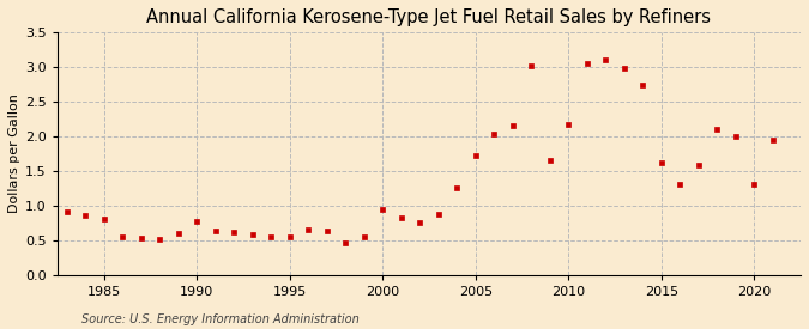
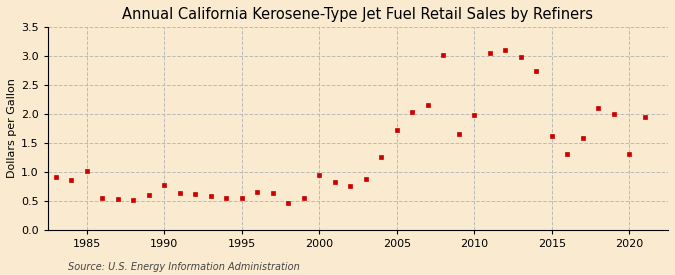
1985: 0.81 -> 1.02
2010: 2.18 -> 1.98
